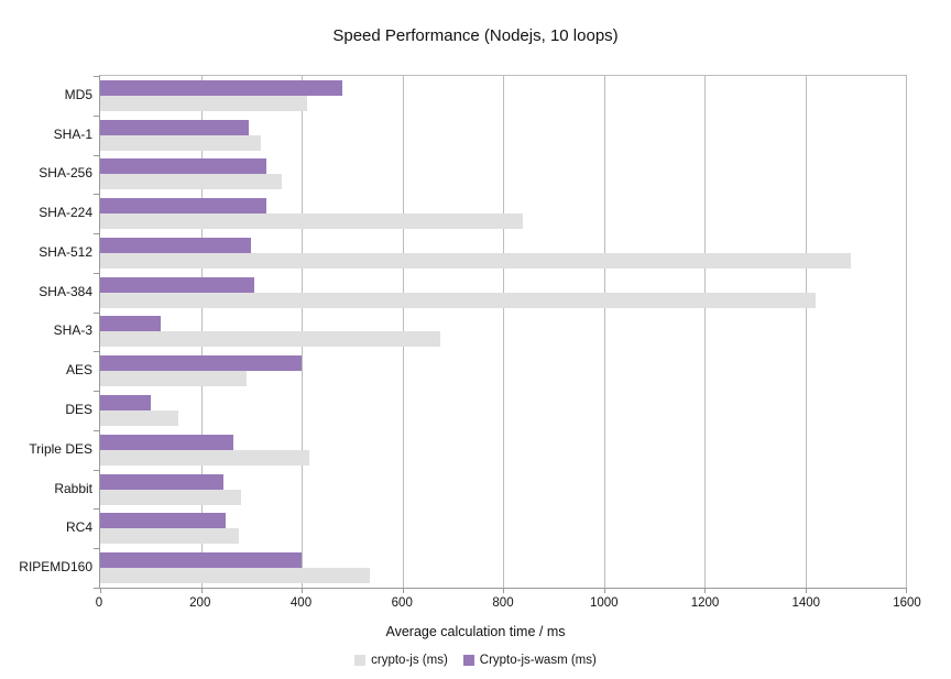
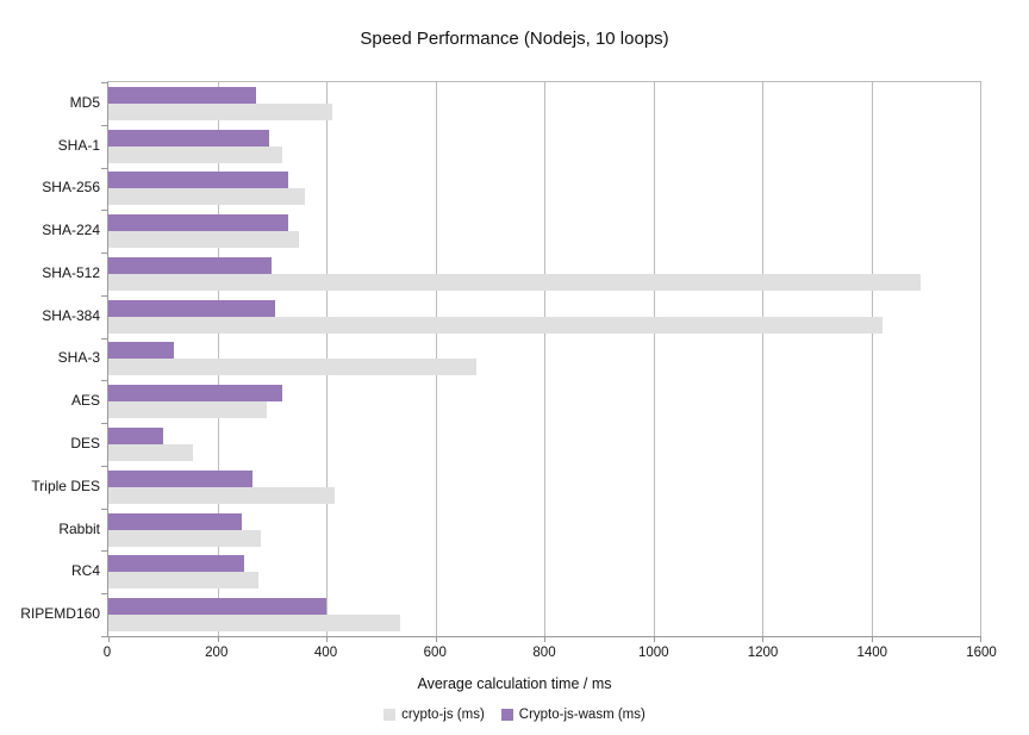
Crypto-js-wasm (ms)/MD5: 480 -> 270
crypto-js (ms)/SHA-224: 840 -> 350
Crypto-js-wasm (ms)/AES: 400 -> 320
